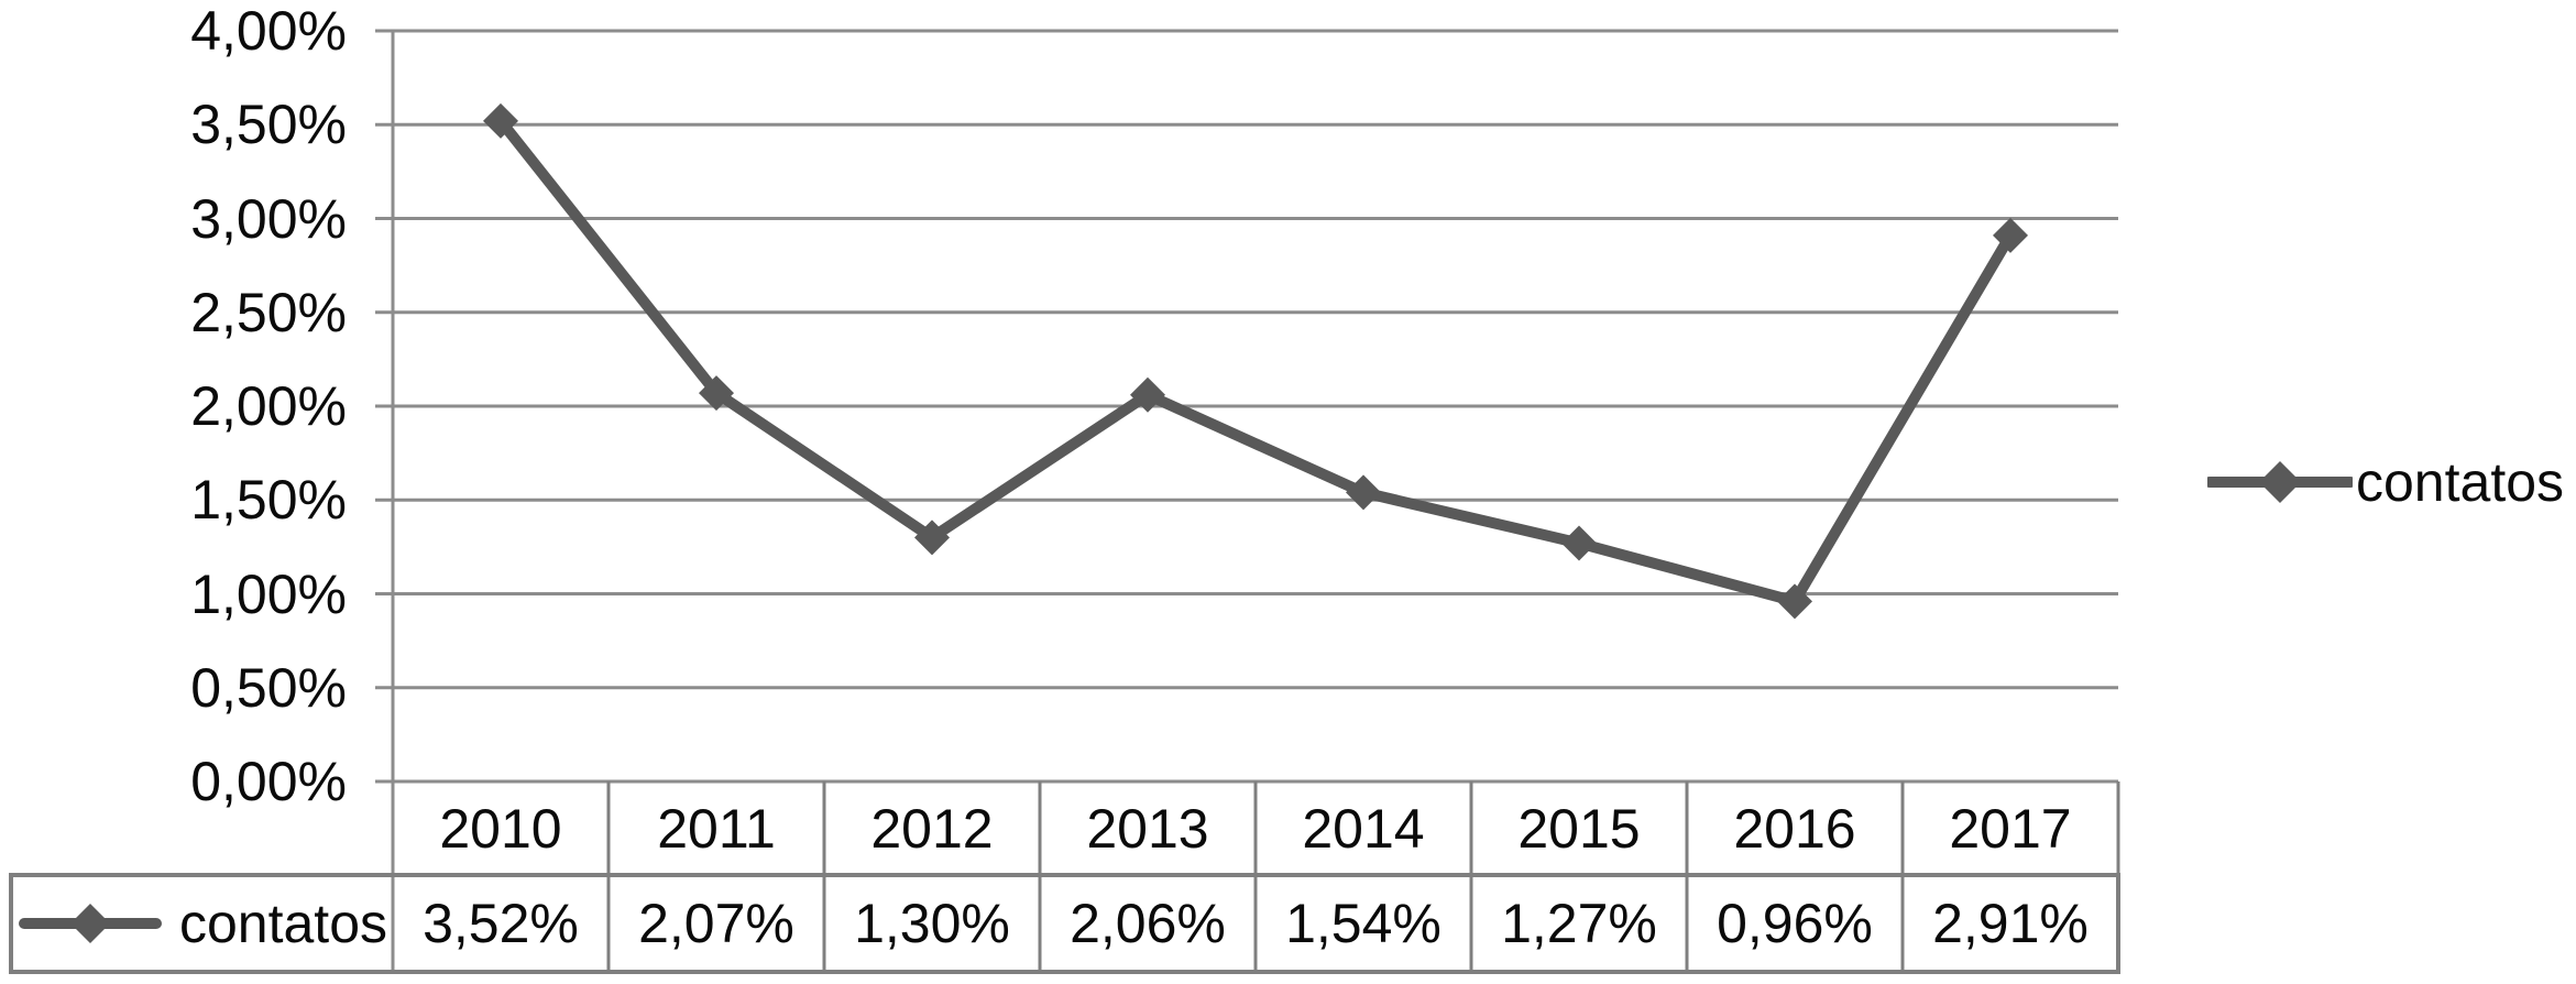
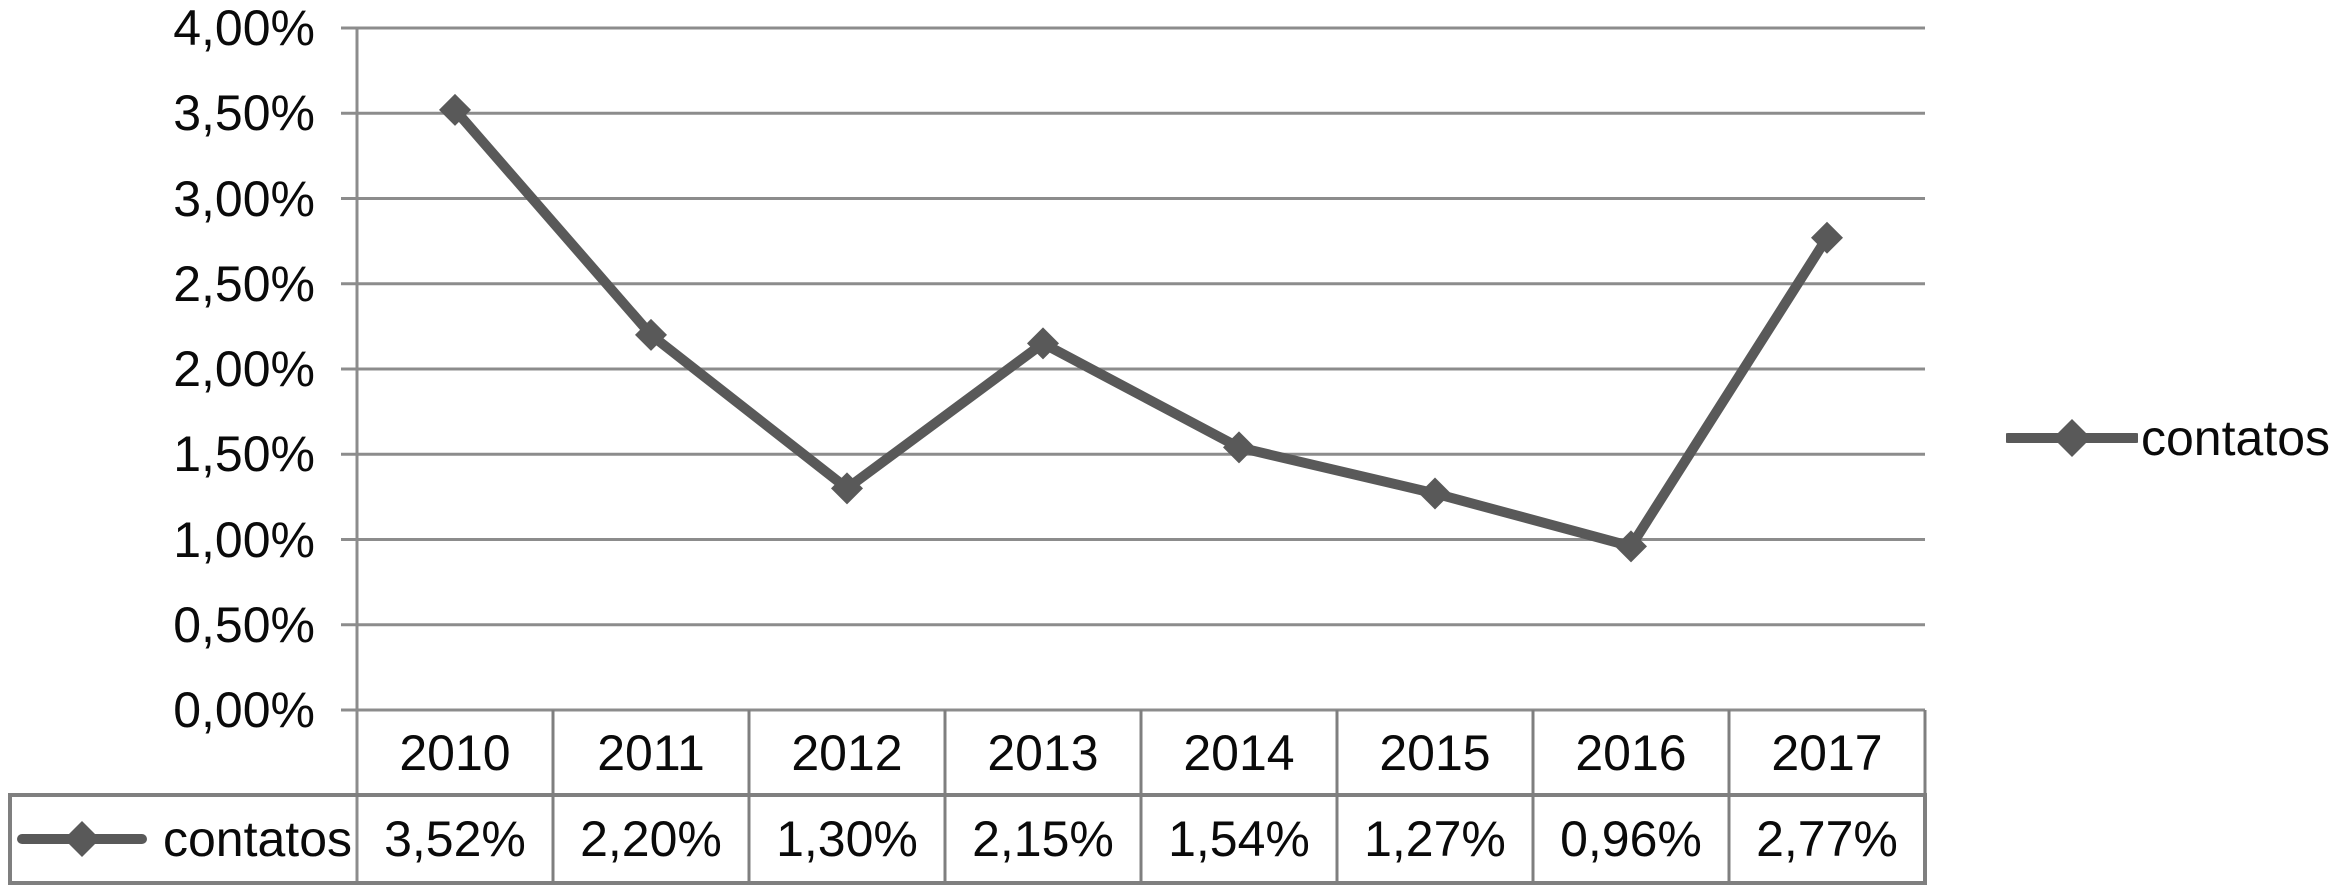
2011: 2,07% -> 2,20%
2013: 2,06% -> 2,15%
2017: 2,91% -> 2,77%
